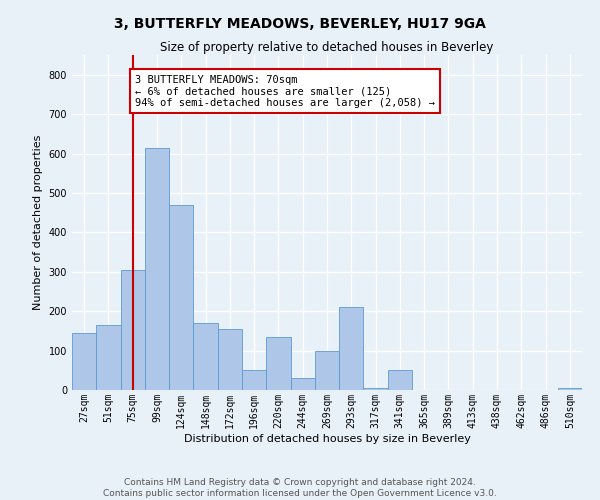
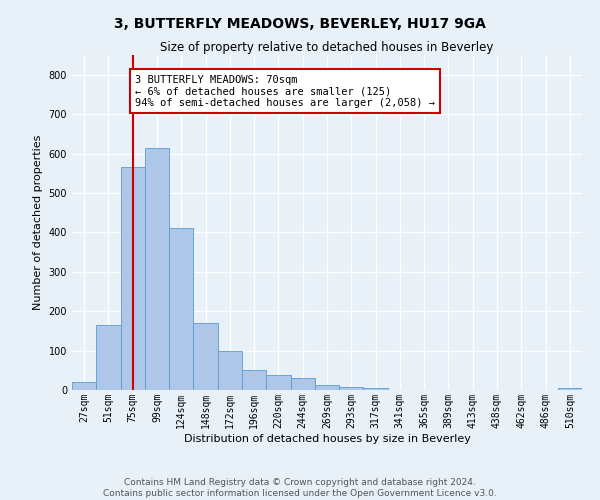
27sqm: 145 -> 20
75sqm: 305 -> 565
124sqm: 470 -> 410
172sqm: 155 -> 100
220sqm: 135 -> 38
269sqm: 100 -> 13
293sqm: 210 -> 8
341sqm: 50 -> 1
